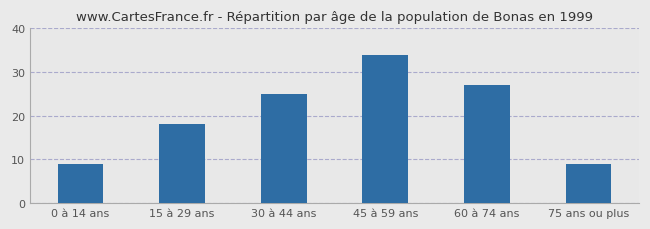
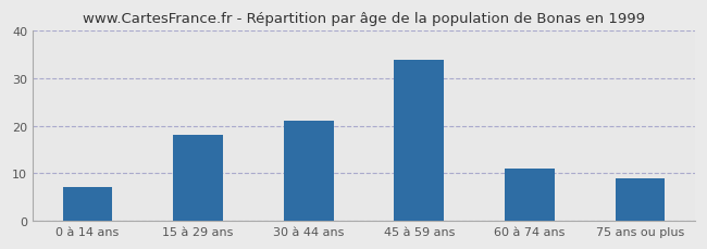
0 à 14 ans: 9 -> 7
30 à 44 ans: 25 -> 21
60 à 74 ans: 27 -> 11
